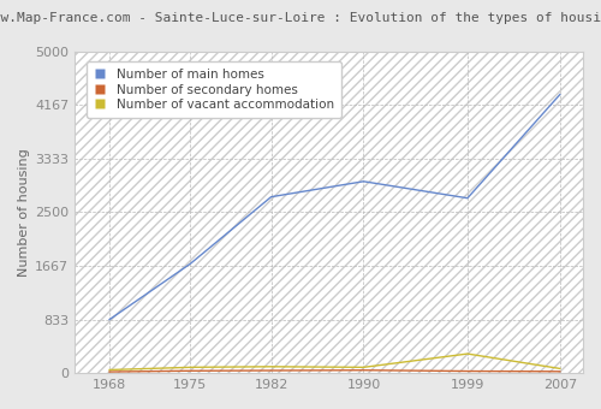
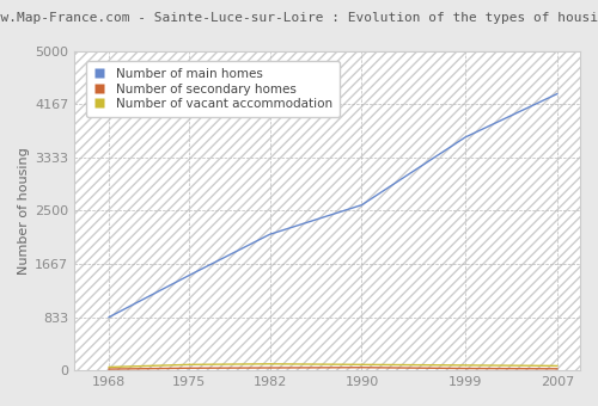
Number of main homes/1975: 1700 -> 1490
Number of main homes/1982: 2740 -> 2130
Number of main homes/1990: 2980 -> 2590
Number of main homes/1999: 2720 -> 3650
Number of vacant accommodation/1999: 300 -> 80
